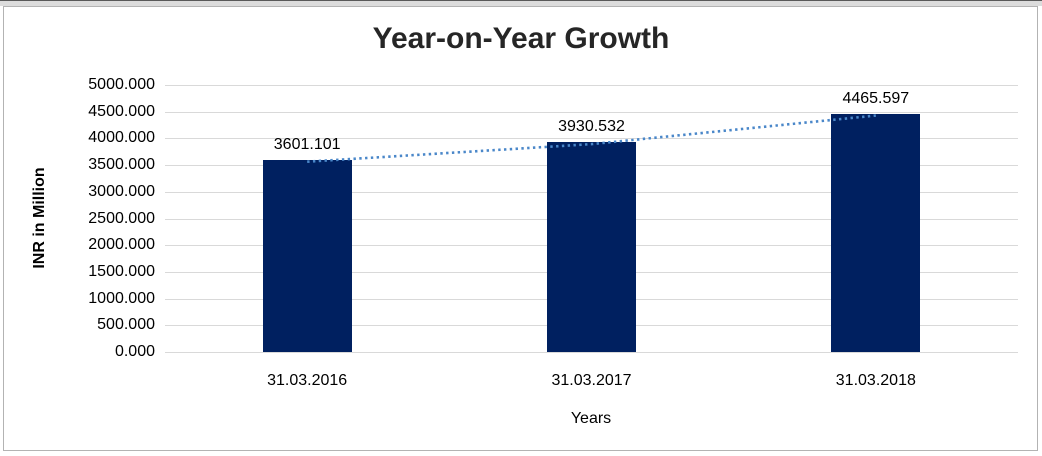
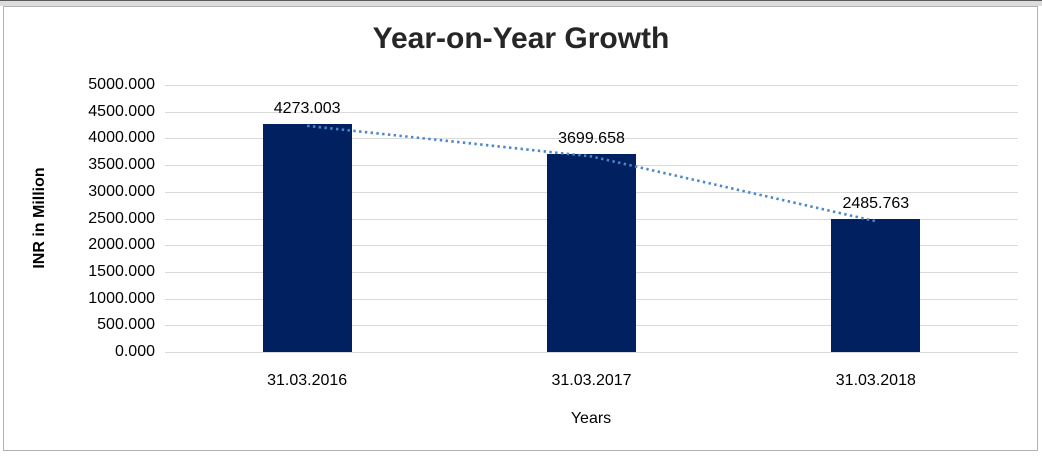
31.03.2016: 3601.101 -> 4273.003
31.03.2017: 3930.532 -> 3699.658
31.03.2018: 4465.597 -> 2485.763
